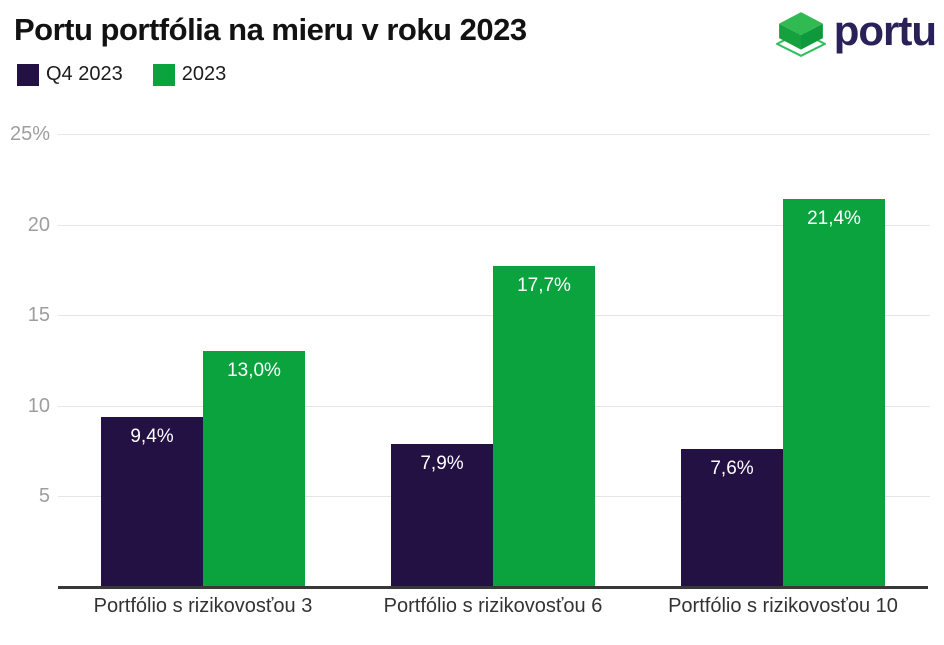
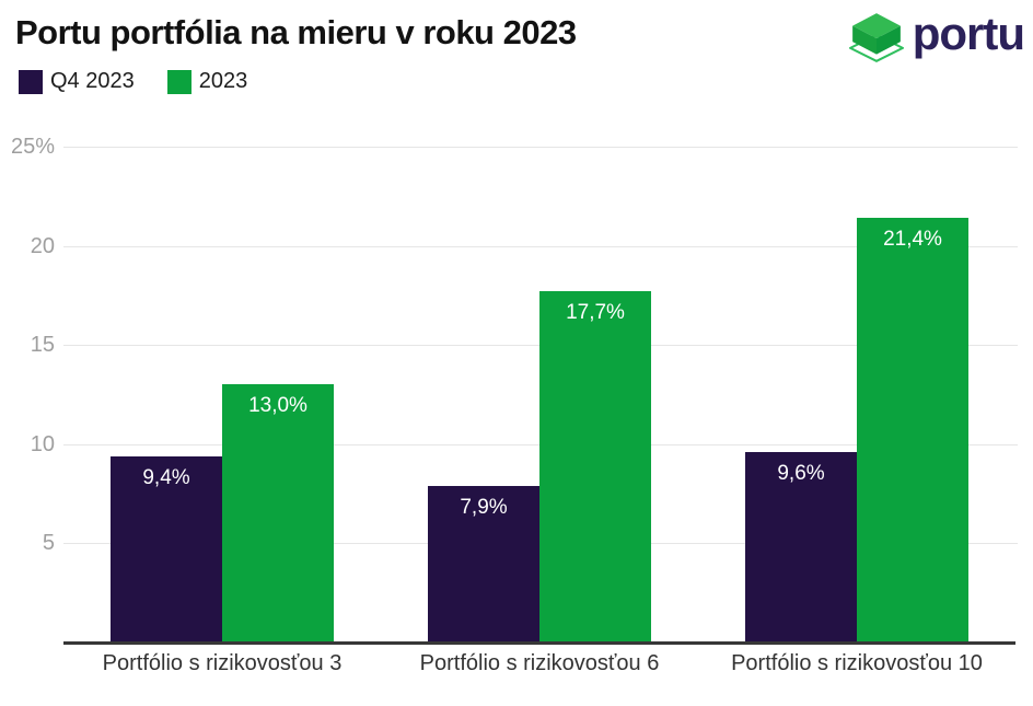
Q4 2023/Portfólio s rizikovosťou 10: 7,6% -> 9,6%
